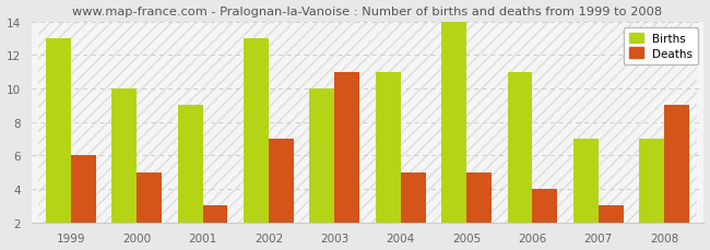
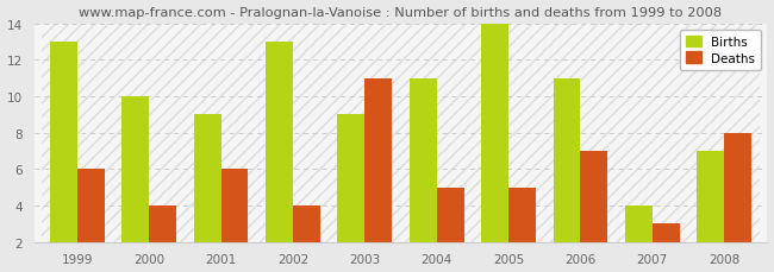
Deaths/2000: 5 -> 4
Deaths/2001: 3 -> 6
Deaths/2002: 7 -> 4
Births/2003: 10 -> 9
Deaths/2006: 4 -> 7
Births/2007: 7 -> 4
Deaths/2008: 9 -> 8
